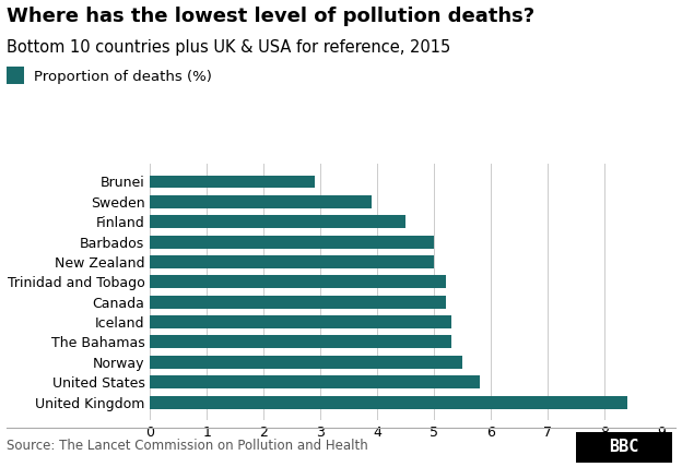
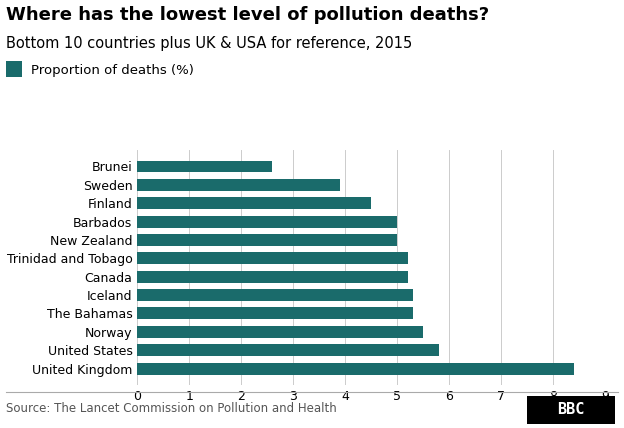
Brunei: 2.9 -> 2.6
